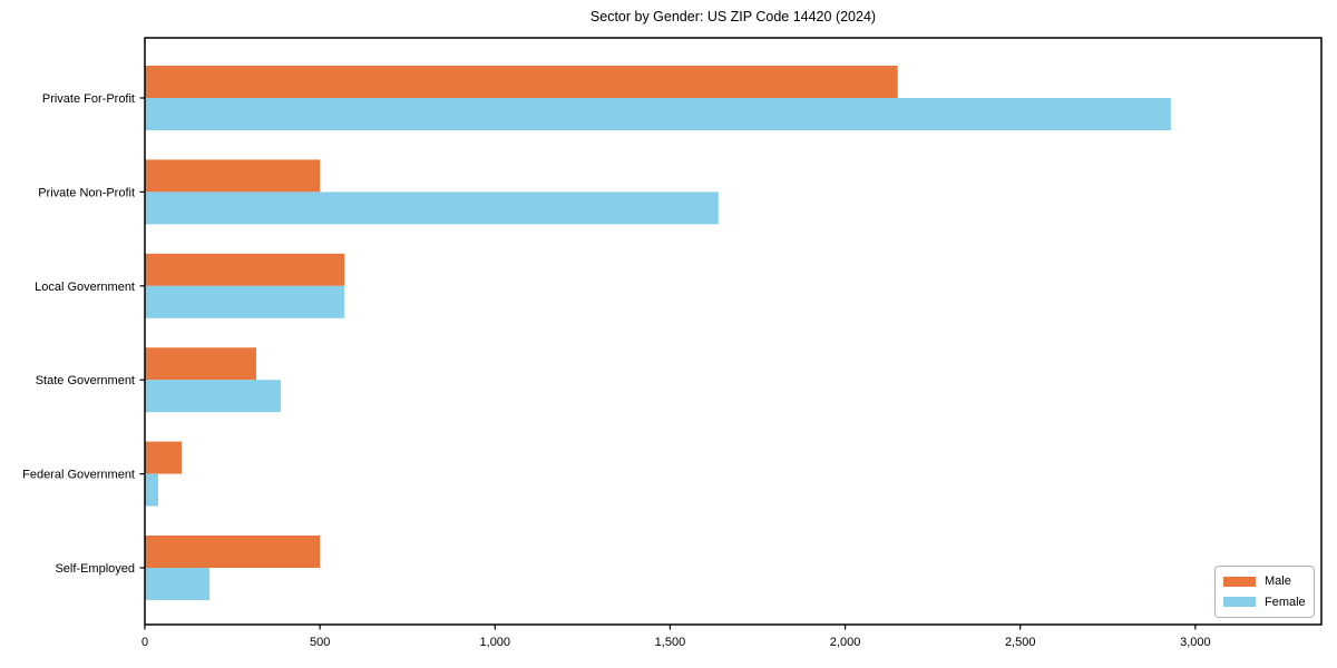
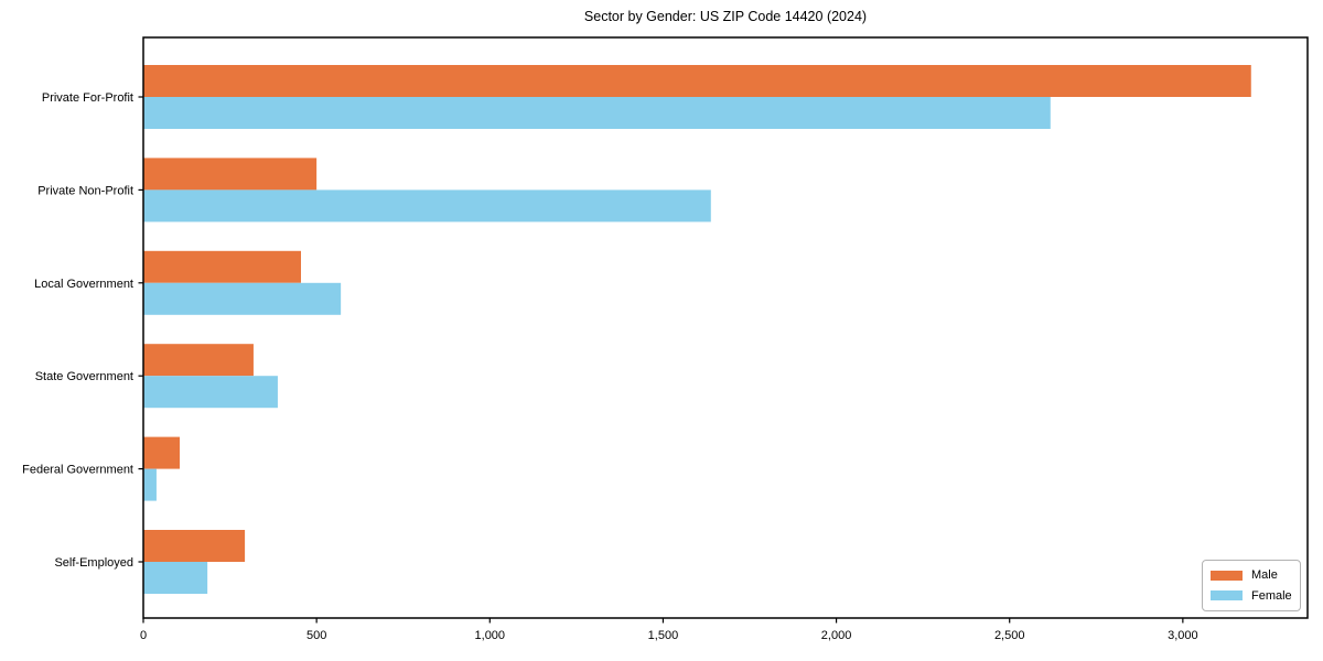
Male/Private For-Profit: 2150 -> 3200
Female/Private For-Profit: 2930 -> 2620
Male/Local Government: 570 -> 460
Male/Self-Employed: 500 -> 290
